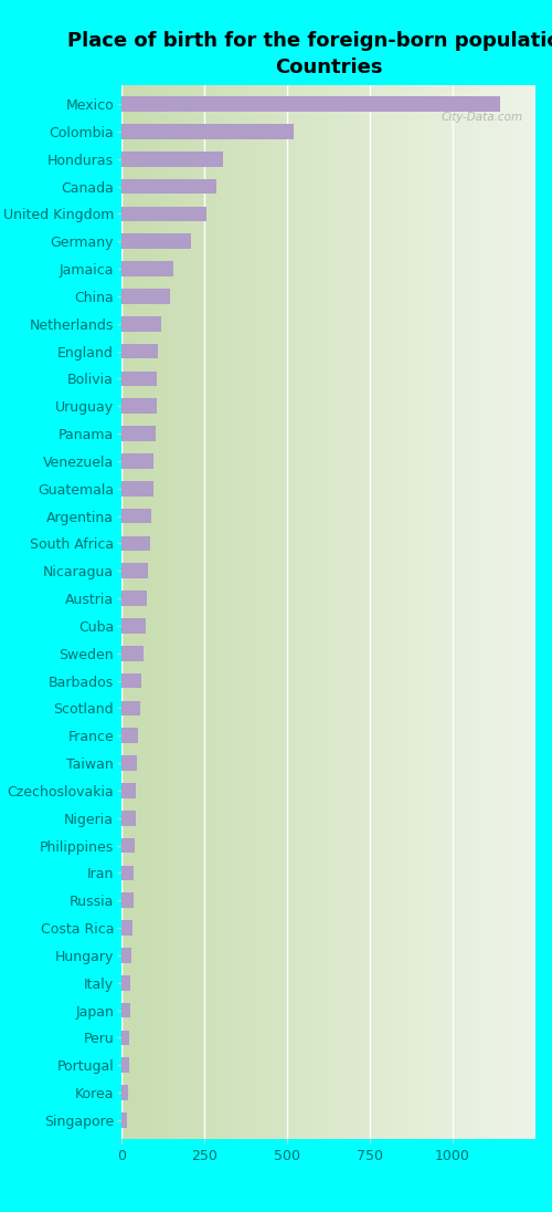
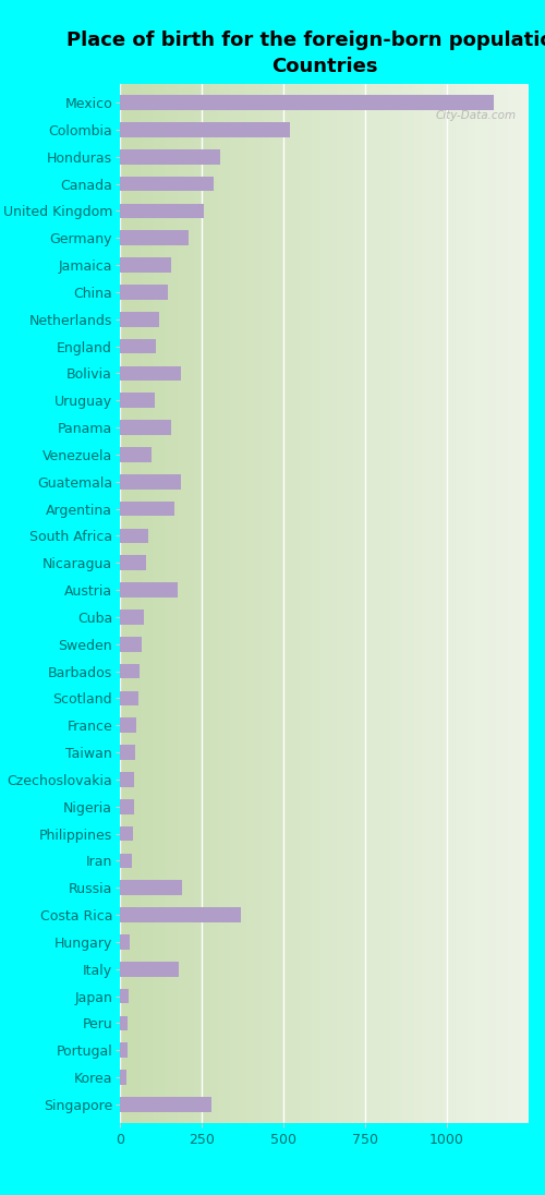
Bolivia: 108 -> 185
Panama: 102 -> 155
Guatemala: 95 -> 185
Argentina: 90 -> 165
Austria: 78 -> 175
Russia: 36 -> 190
Costa Rica: 33 -> 370
Italy: 28 -> 180
Singapore: 18 -> 280
